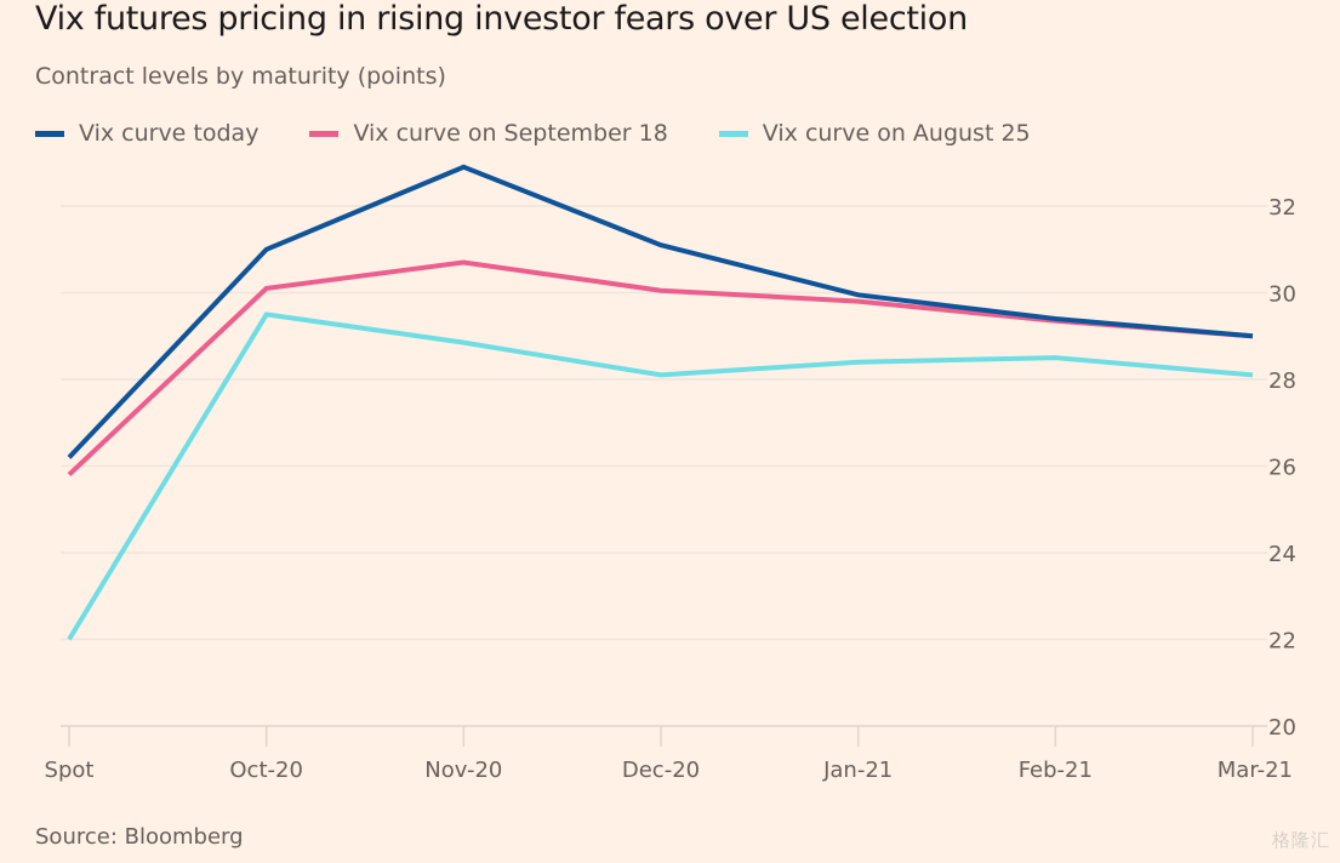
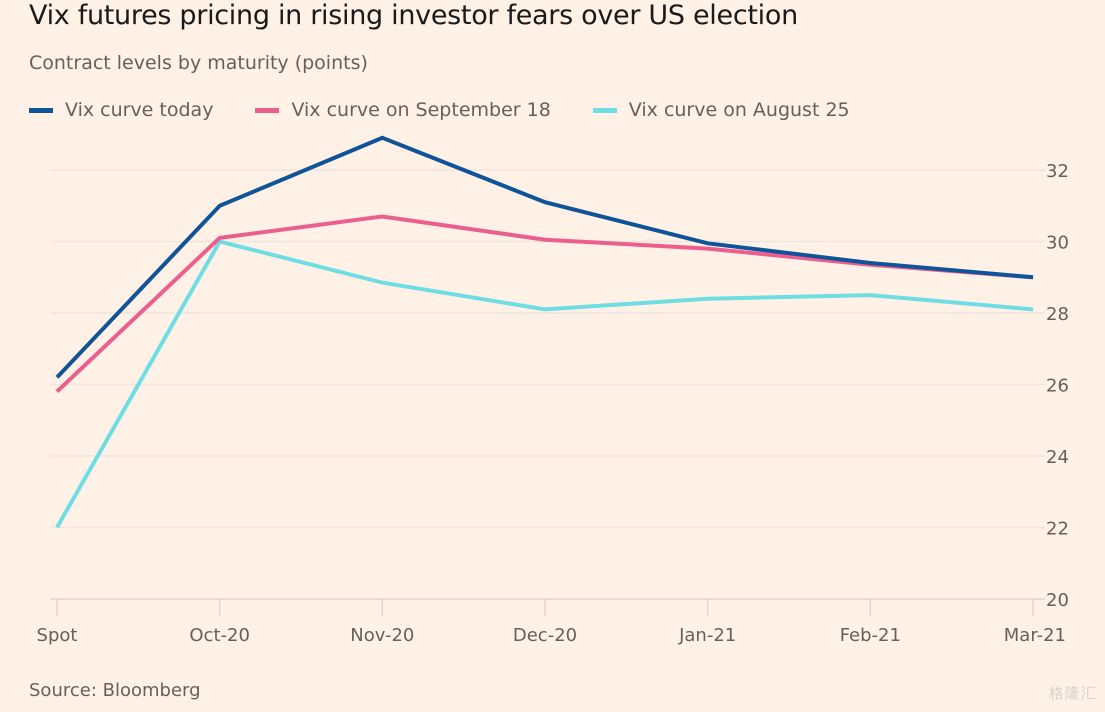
Vix curve on August 25/Oct-20: 29.5 -> 30.0
